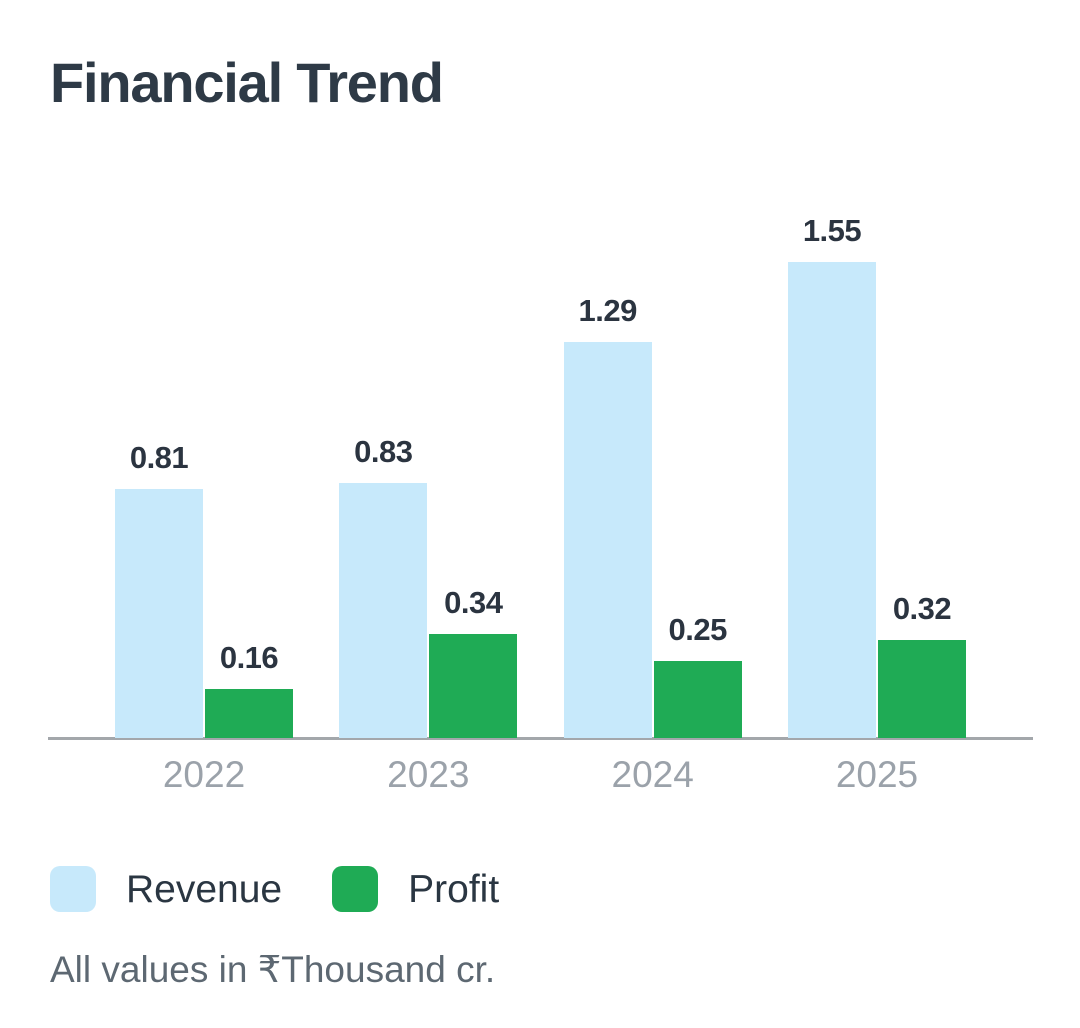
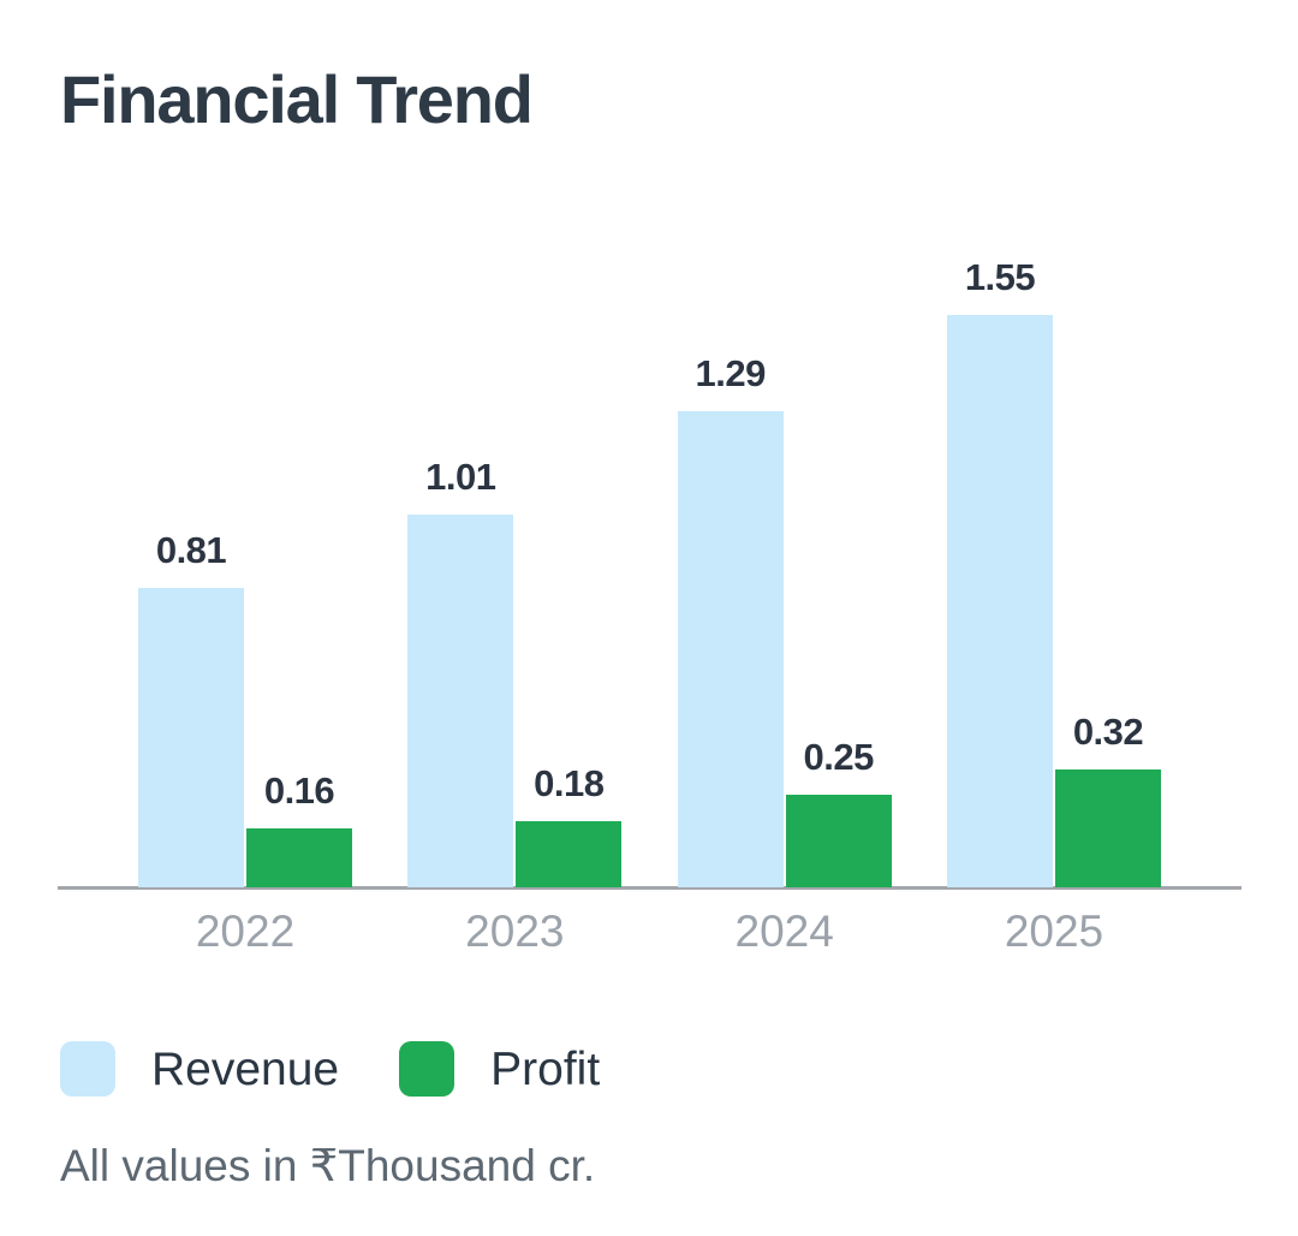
Revenue/2023: 0.83 -> 1.01
Profit/2023: 0.34 -> 0.18
